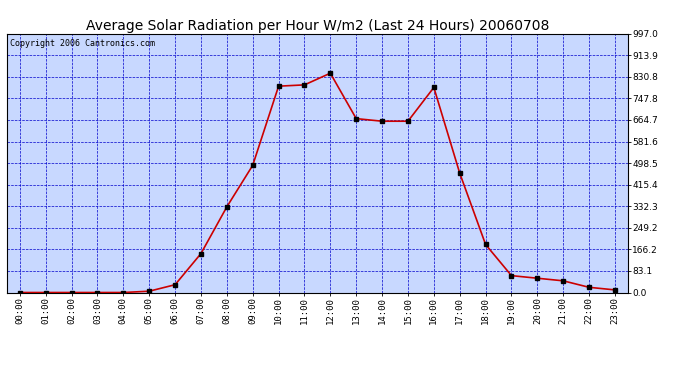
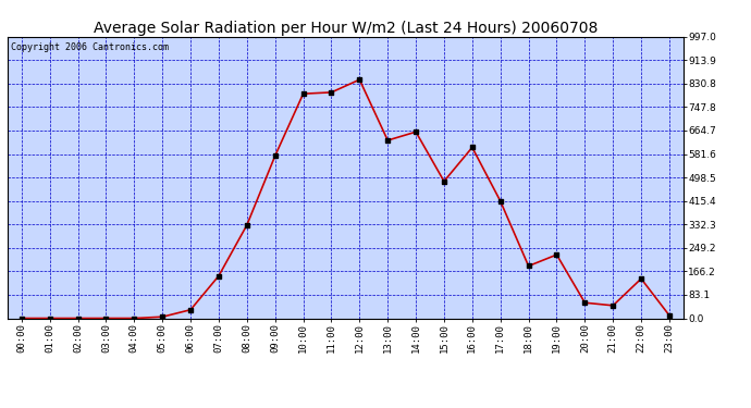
09:00: 490 -> 575
13:00: 670 -> 630
15:00: 660 -> 485
16:00: 790 -> 605
17:00: 460 -> 415
19:00: 65 -> 225
22:00: 20 -> 140
